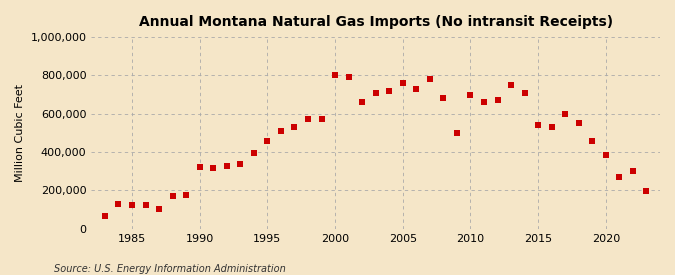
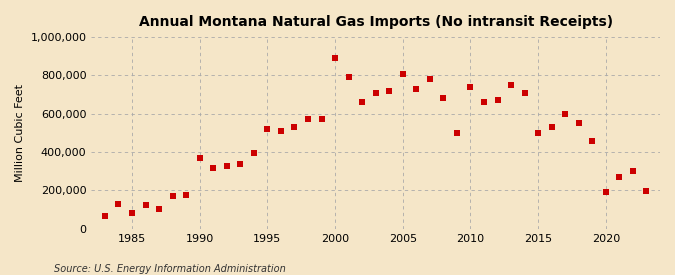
1985: 120,000 -> 80,000
1990: 320,000 -> 370,000
1995: 460,000 -> 520,000
2000: 800,000 -> 890,000
2005: 760,000 -> 810,000
2010: 700,000 -> 740,000
2015: 540,000 -> 500,000
2020: 380,000 -> 190,000
